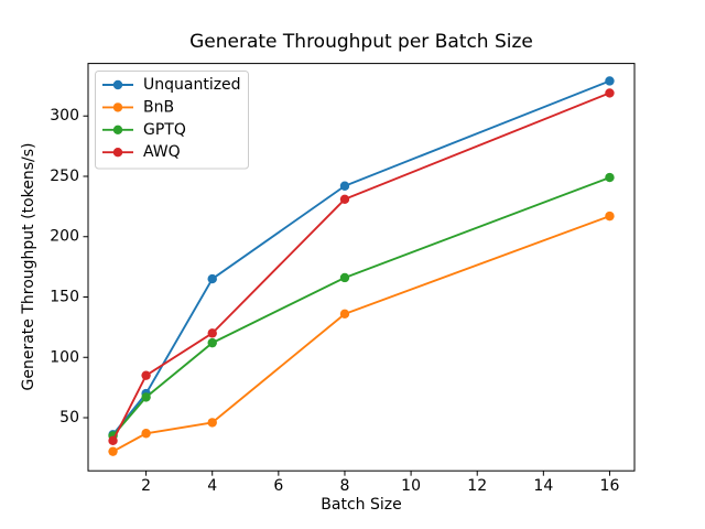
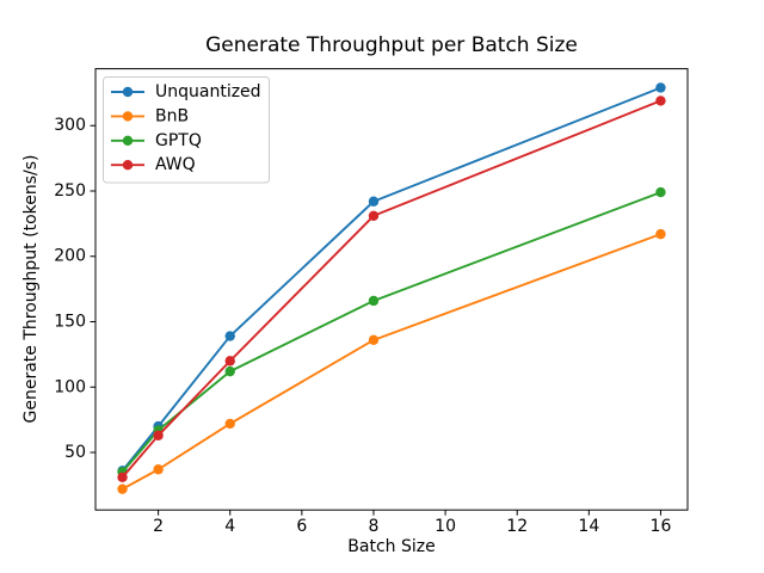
AWQ/2: 85 -> 63
Unquantized/4: 165 -> 139
BnB/4: 46 -> 72
